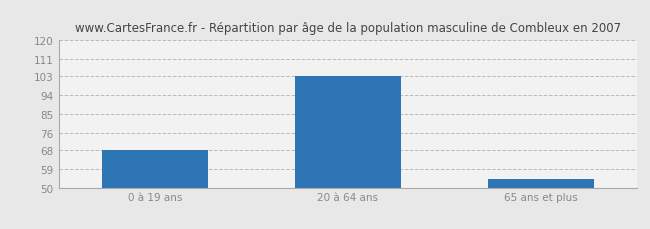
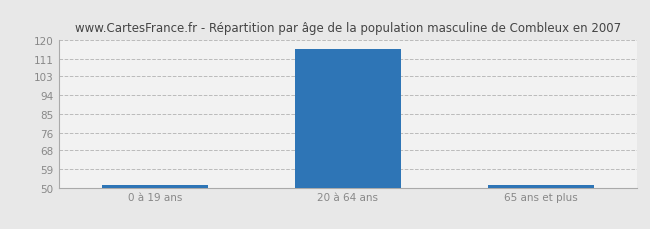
0 à 19 ans: 68 -> 51
20 à 64 ans: 103 -> 116
65 ans et plus: 54 -> 51
